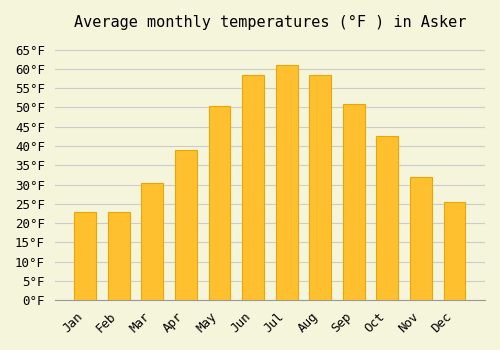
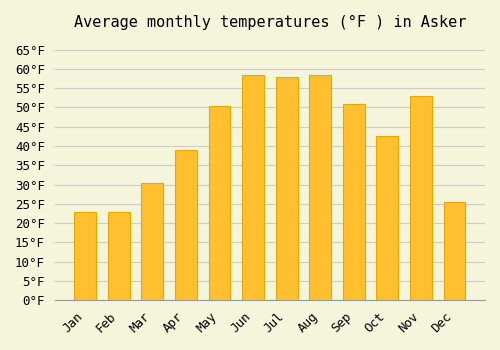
Jul: 61.0°F -> 58.0°F
Nov: 32.0°F -> 53.0°F
